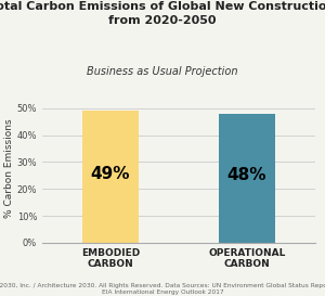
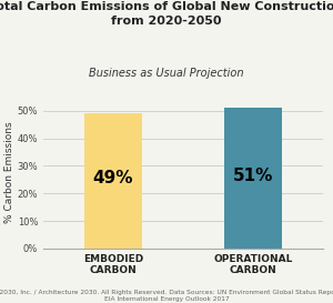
OPERATIONAL CARBON: 48% -> 51%
